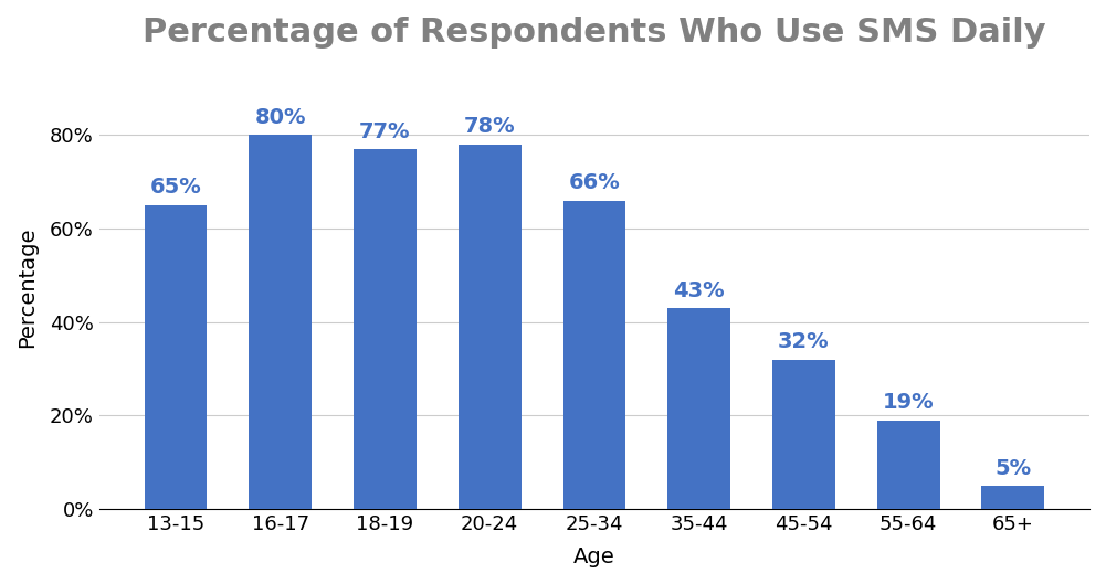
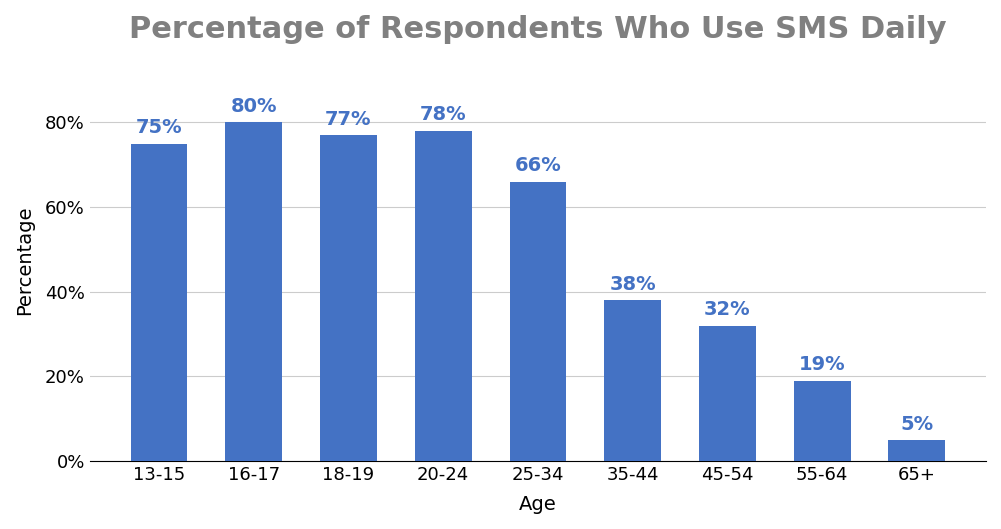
13-15: 65% -> 75%
35-44: 43% -> 38%
